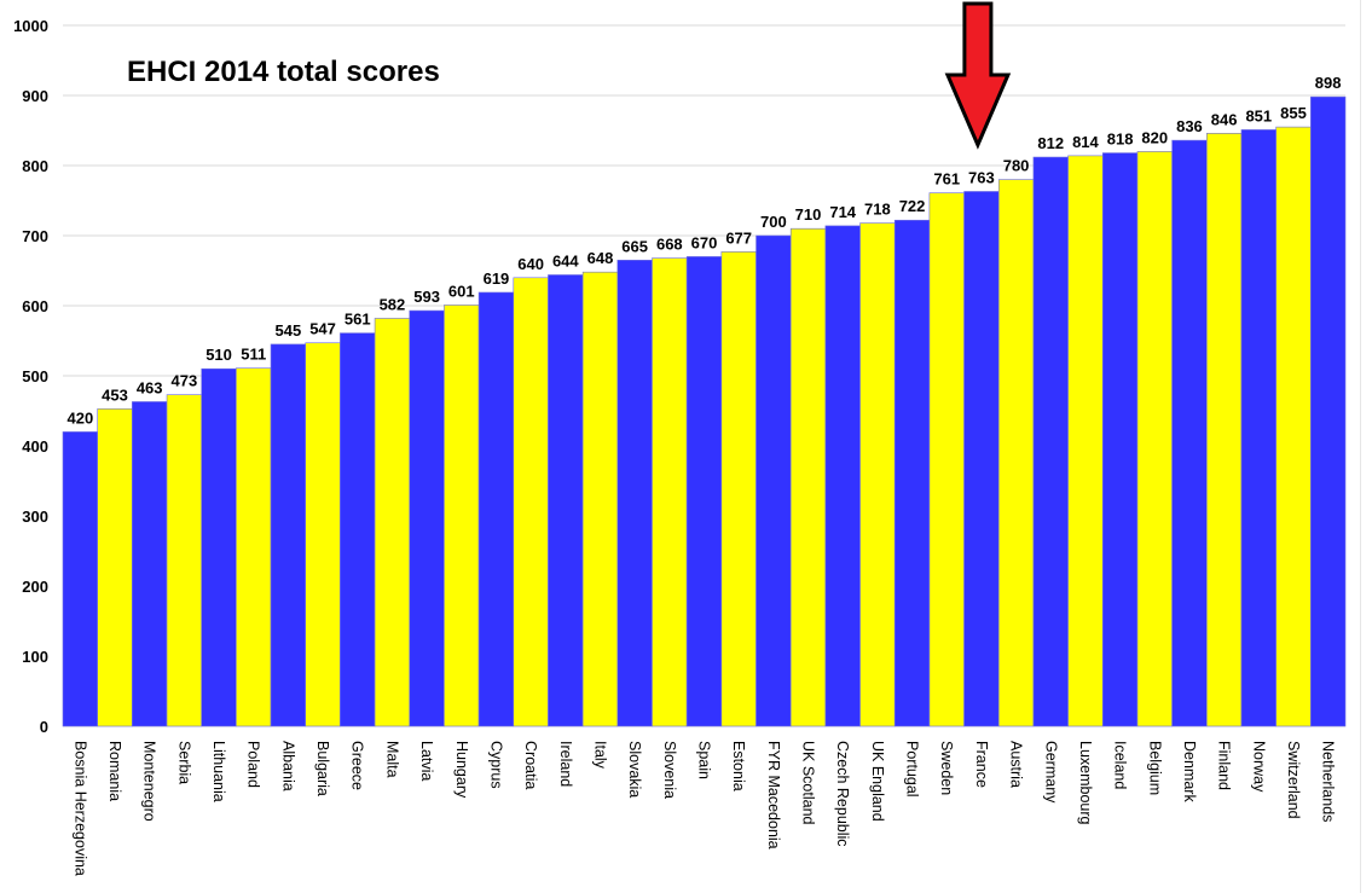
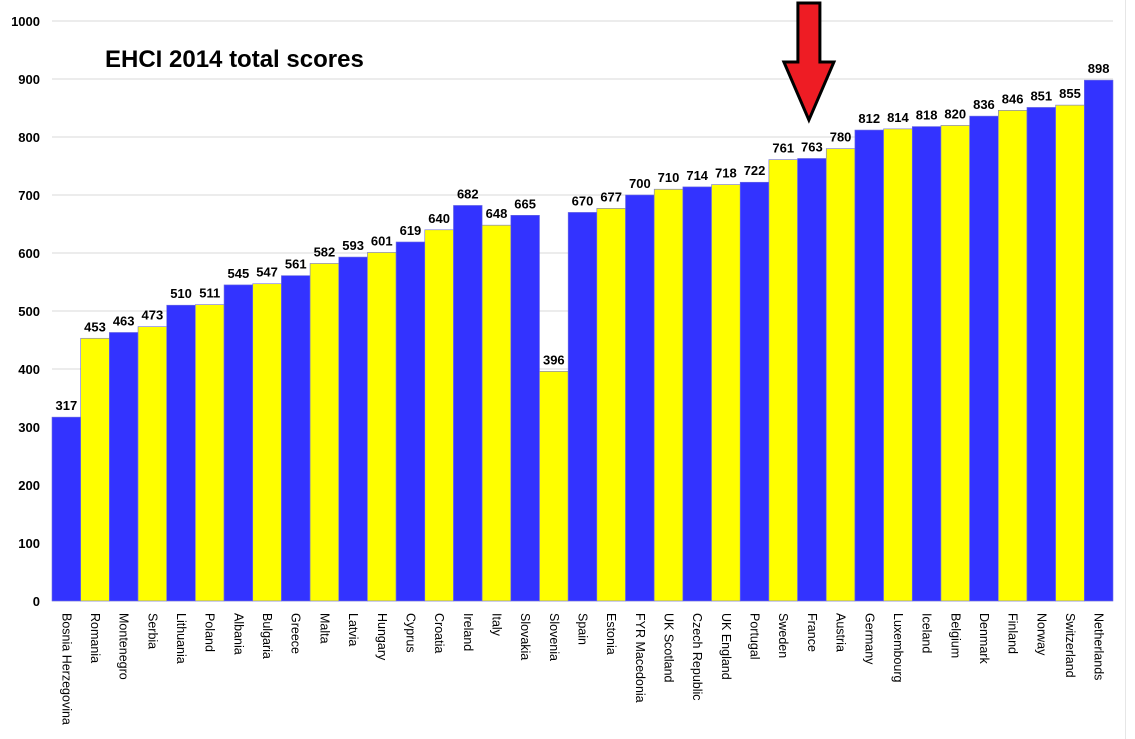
Bosnia Herzegovina: 420 -> 317
Ireland: 644 -> 682
Slovenia: 668 -> 396
